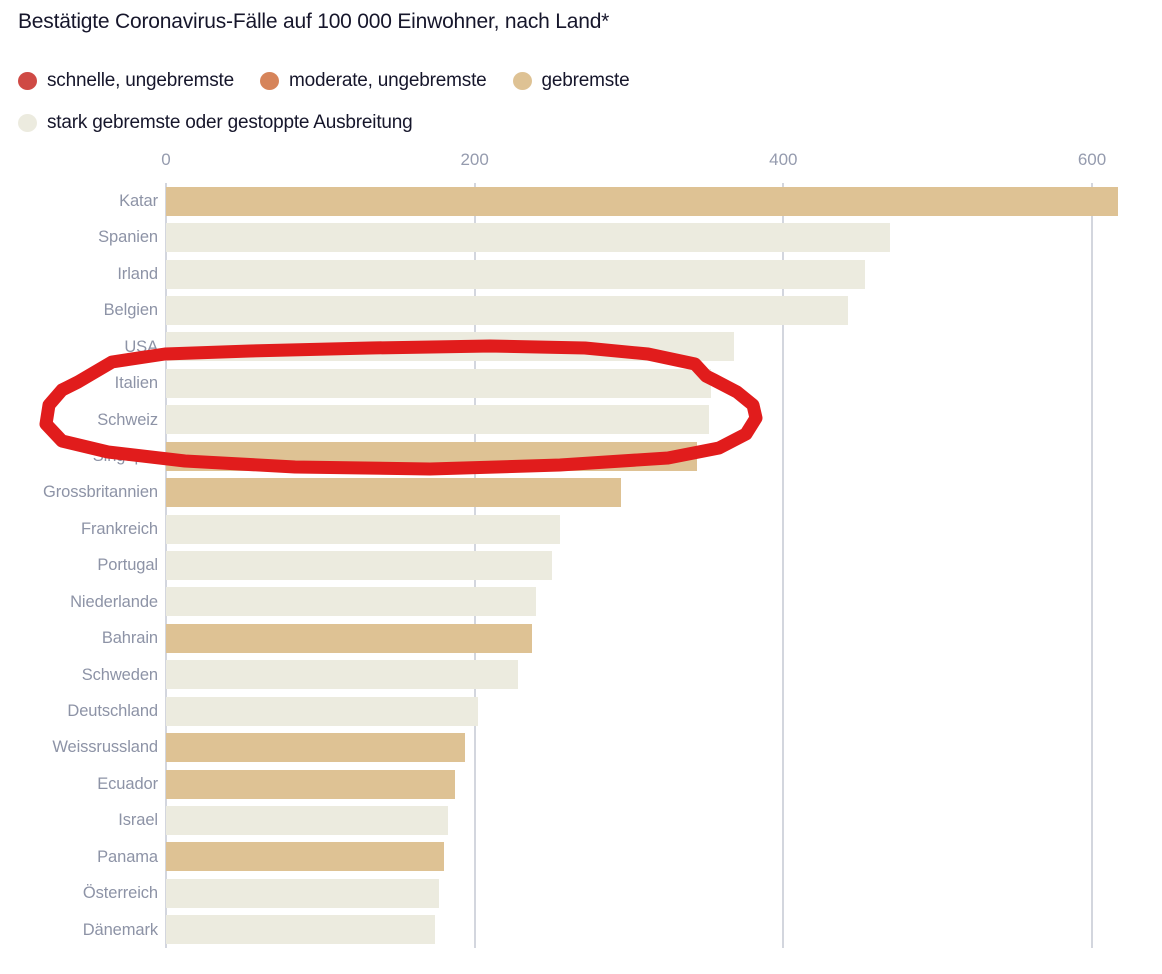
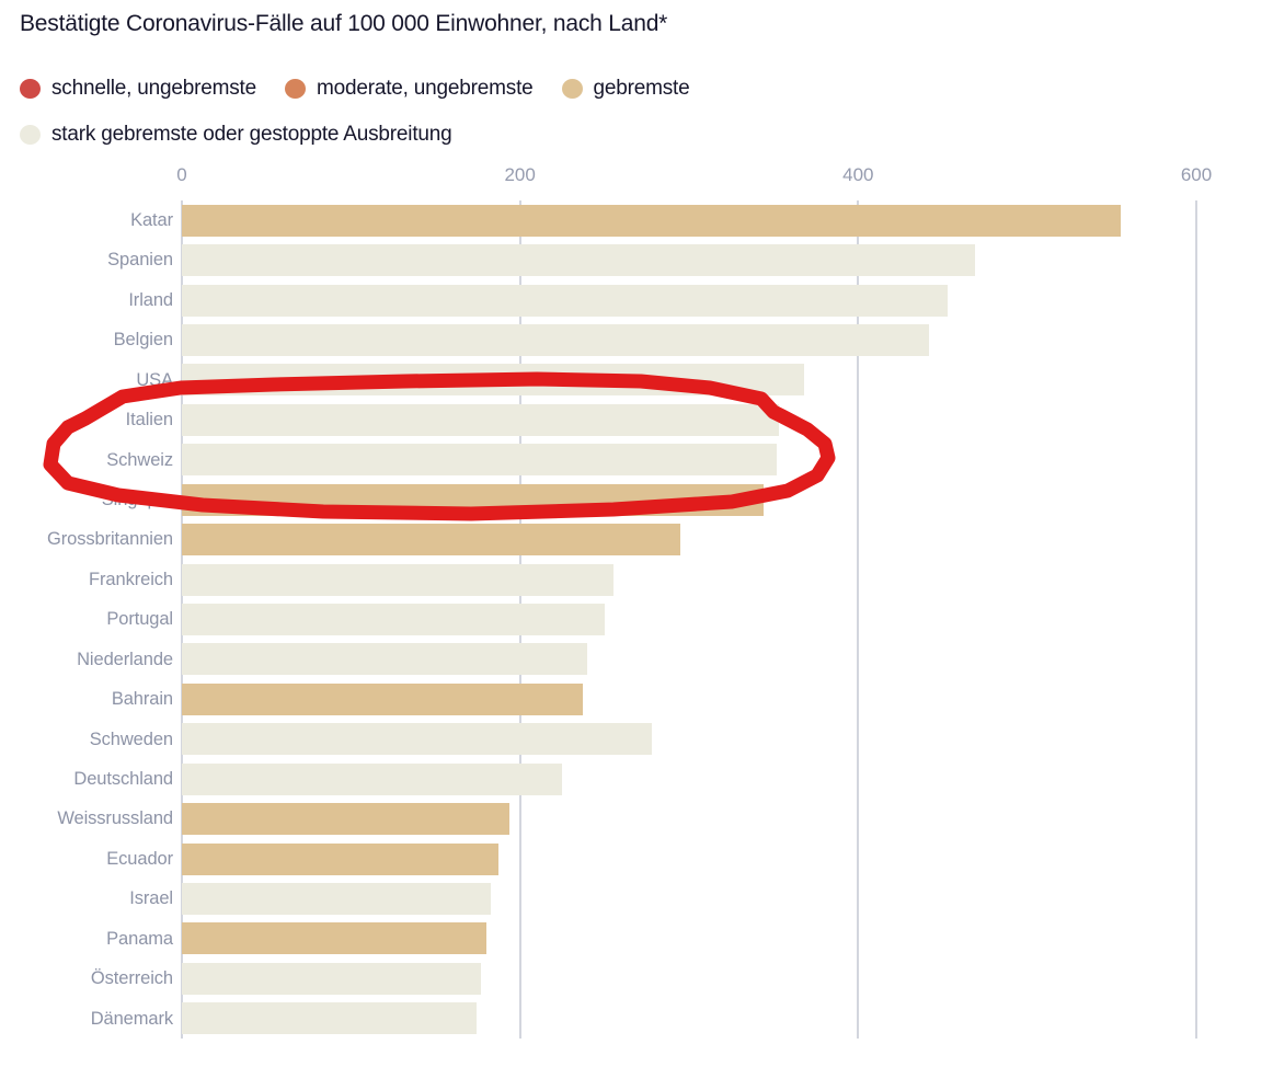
Katar: 617 -> 555
Schweden: 228 -> 278
Deutschland: 202 -> 225
